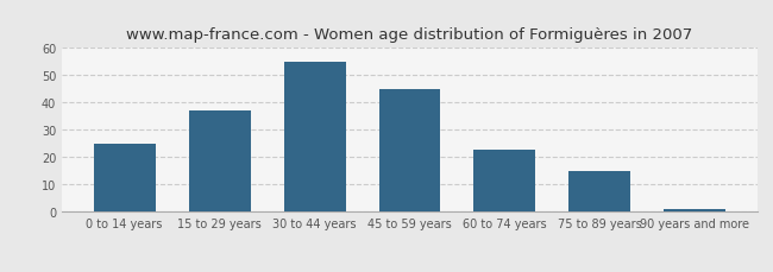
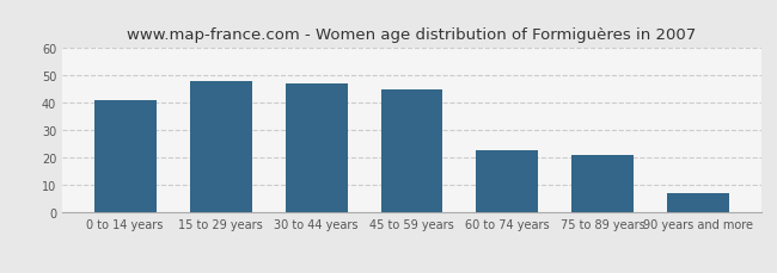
0 to 14 years: 25 -> 41
15 to 29 years: 37 -> 48
30 to 44 years: 55 -> 47
75 to 89 years: 15 -> 21
90 years and more: 1 -> 7
